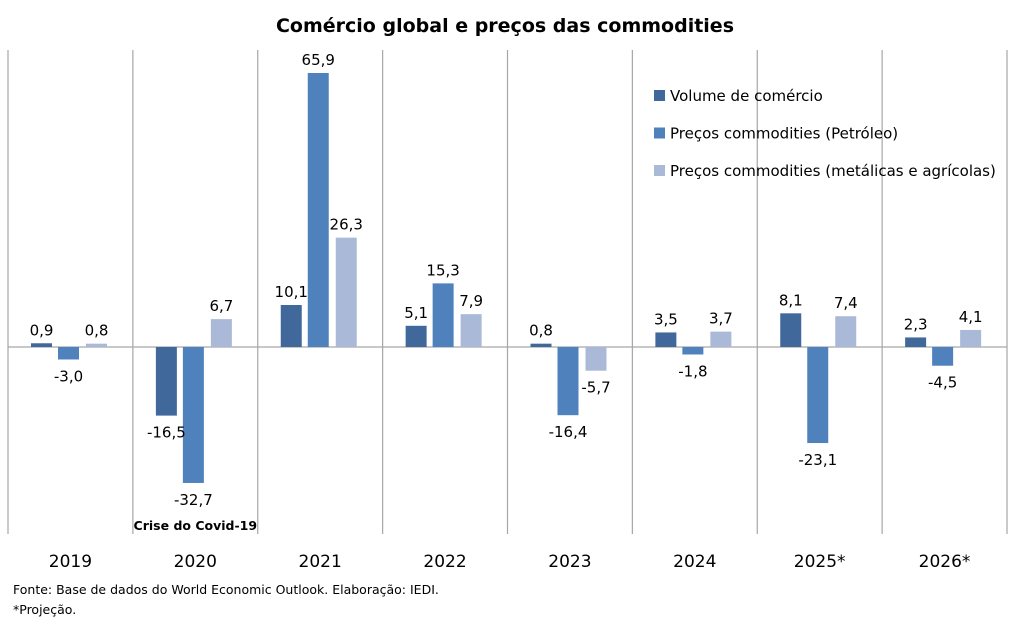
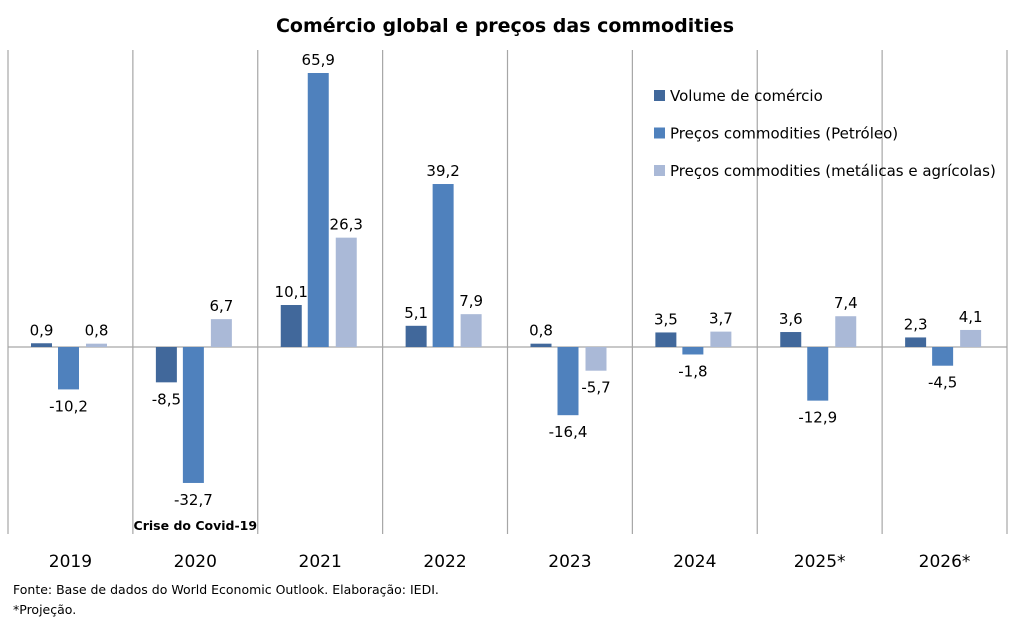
Preços commodities (Petróleo)/2019: -3,0 -> -10,2
Volume de comércio/2020: -16,5 -> -8,5
Preços commodities (Petróleo)/2022: 15,3 -> 39,2
Volume de comércio/2025*: 8,1 -> 3,6
Preços commodities (Petróleo)/2025*: -23,1 -> -12,9
